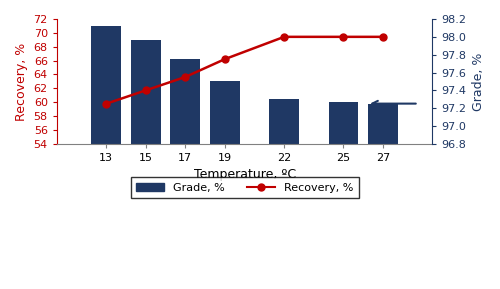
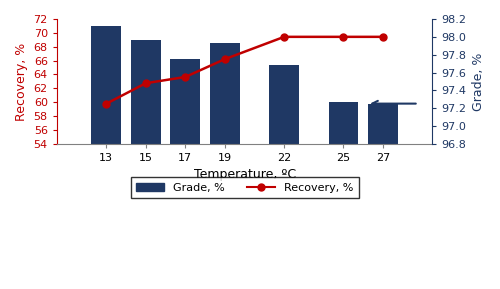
Recovery, %/15: 97.40 -> 97.48
Grade, %/19: 63.0 -> 68.6
Grade, %/22: 60.5 -> 65.4
